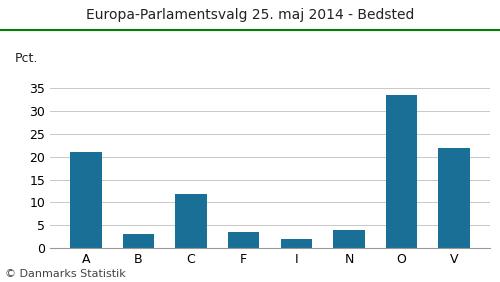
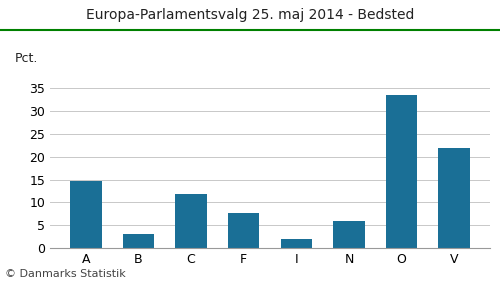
A: 21.0 -> 14.6
F: 3.5 -> 7.6
N: 4.0 -> 6.0
